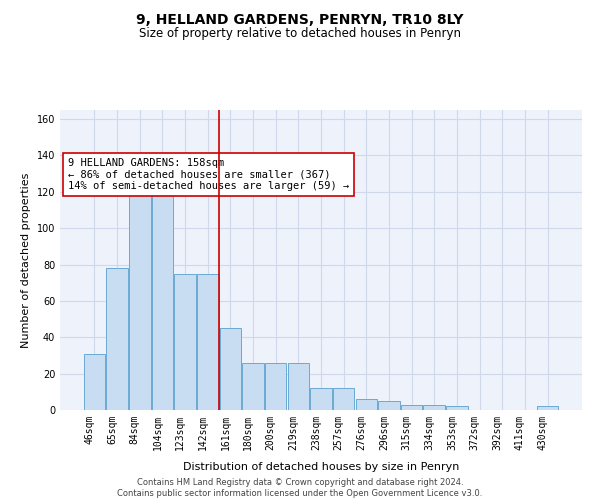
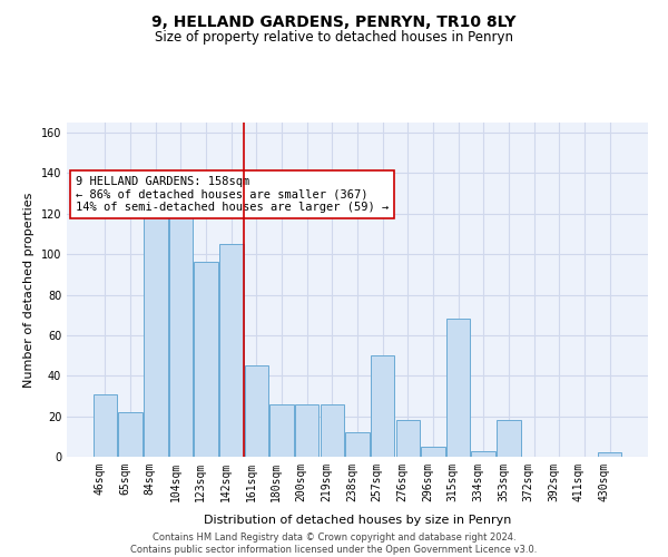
65sqm: 78 -> 22
123sqm: 75 -> 96
142sqm: 75 -> 105
257sqm: 12 -> 50
276sqm: 6 -> 18
315sqm: 3 -> 68
353sqm: 2 -> 18
